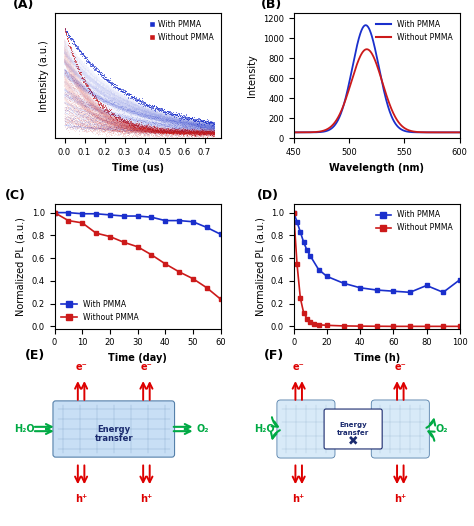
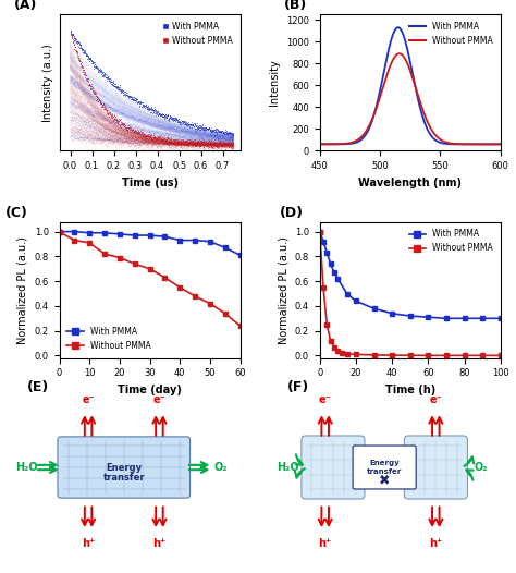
With PMMA/80: 0.36 -> 0.30
With PMMA/100: 0.41 -> 0.30
